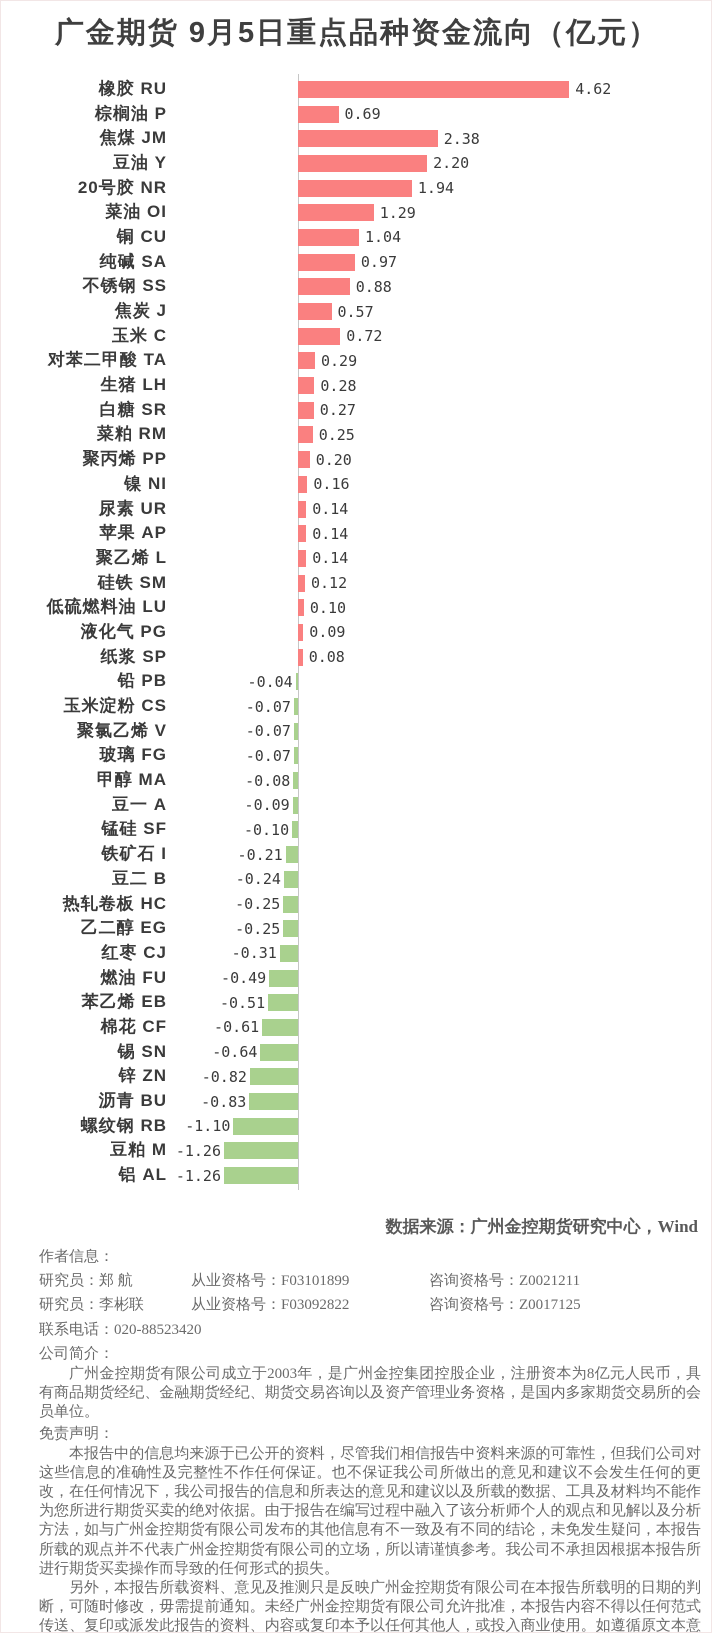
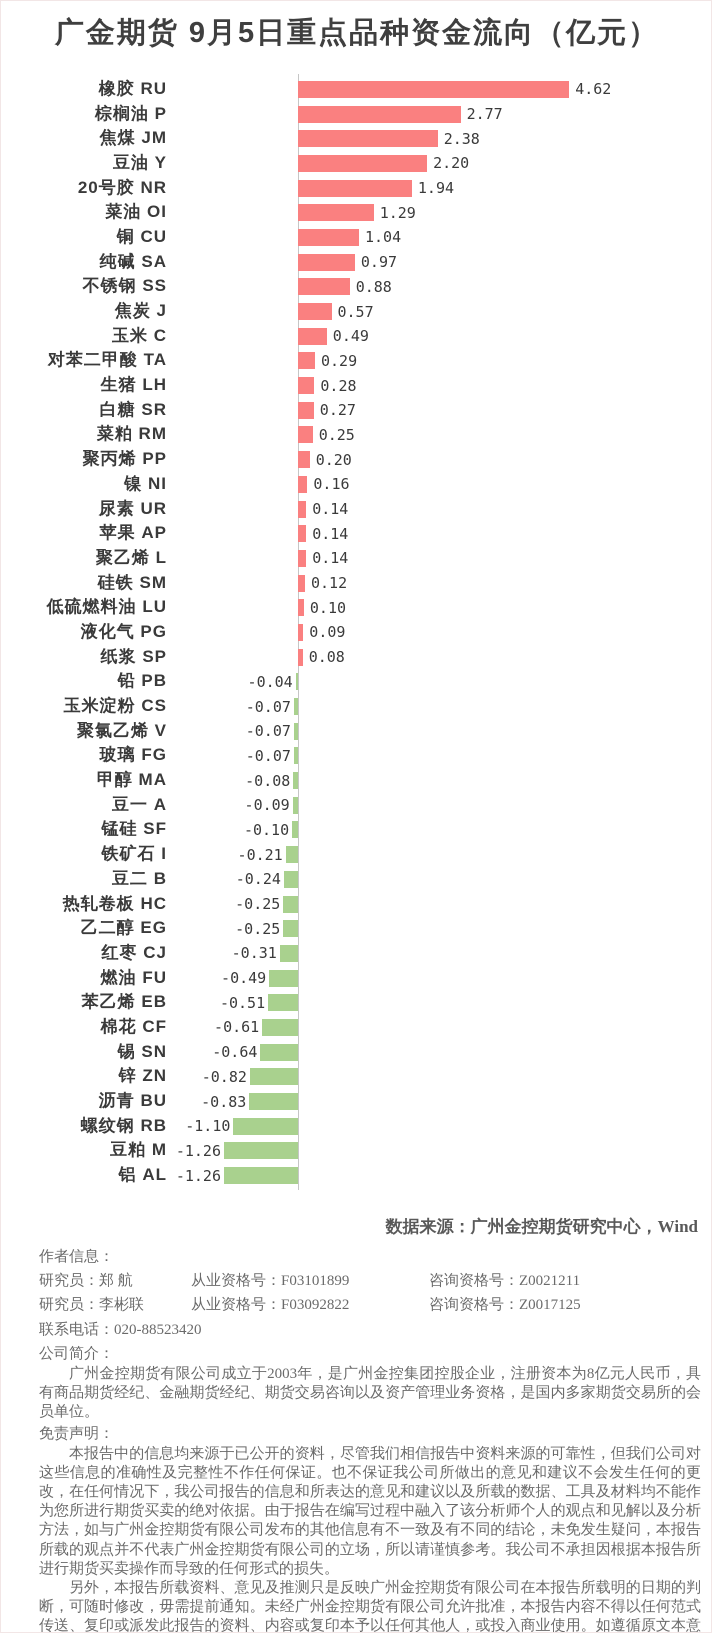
棕榈油 P: 0.69 -> 2.77
玉米 C: 0.72 -> 0.49
